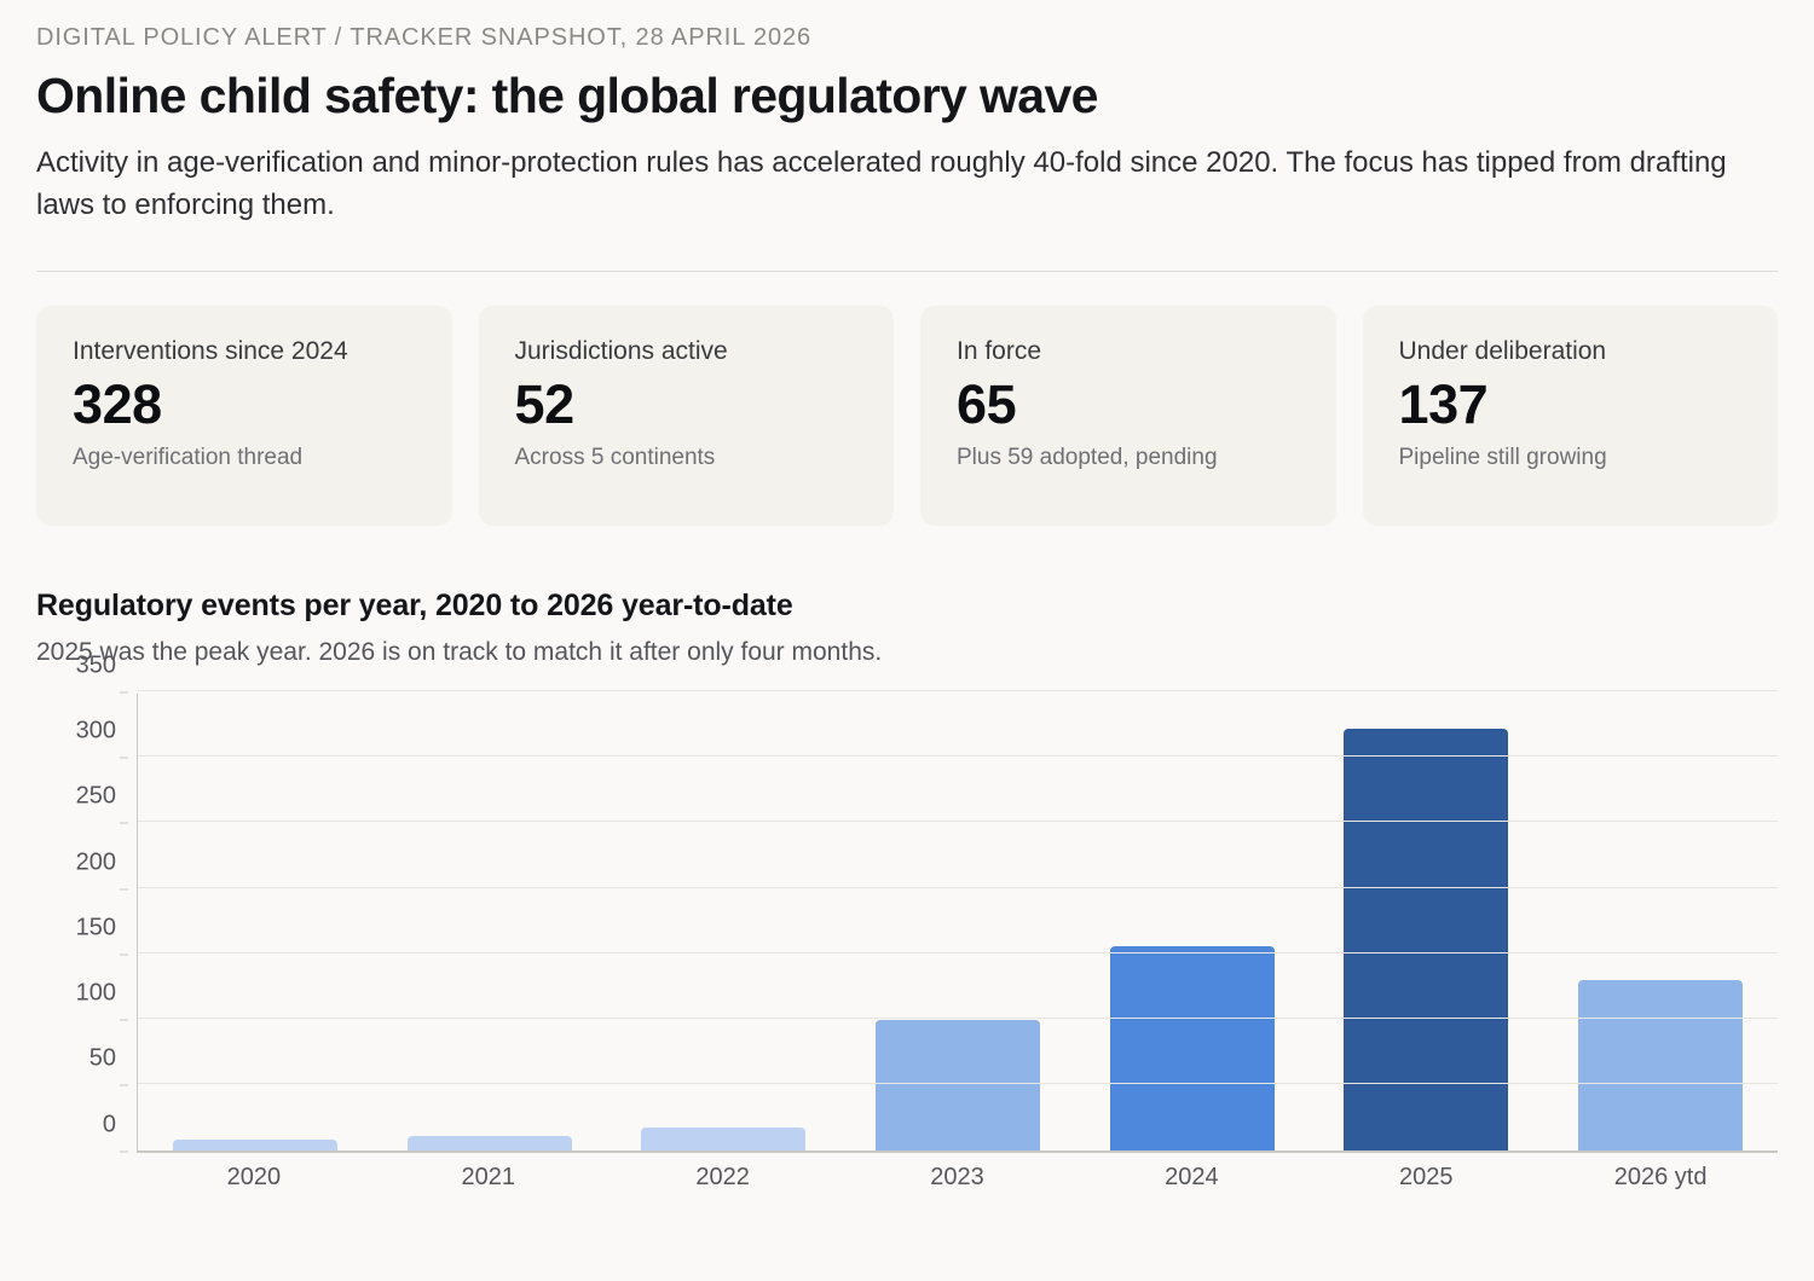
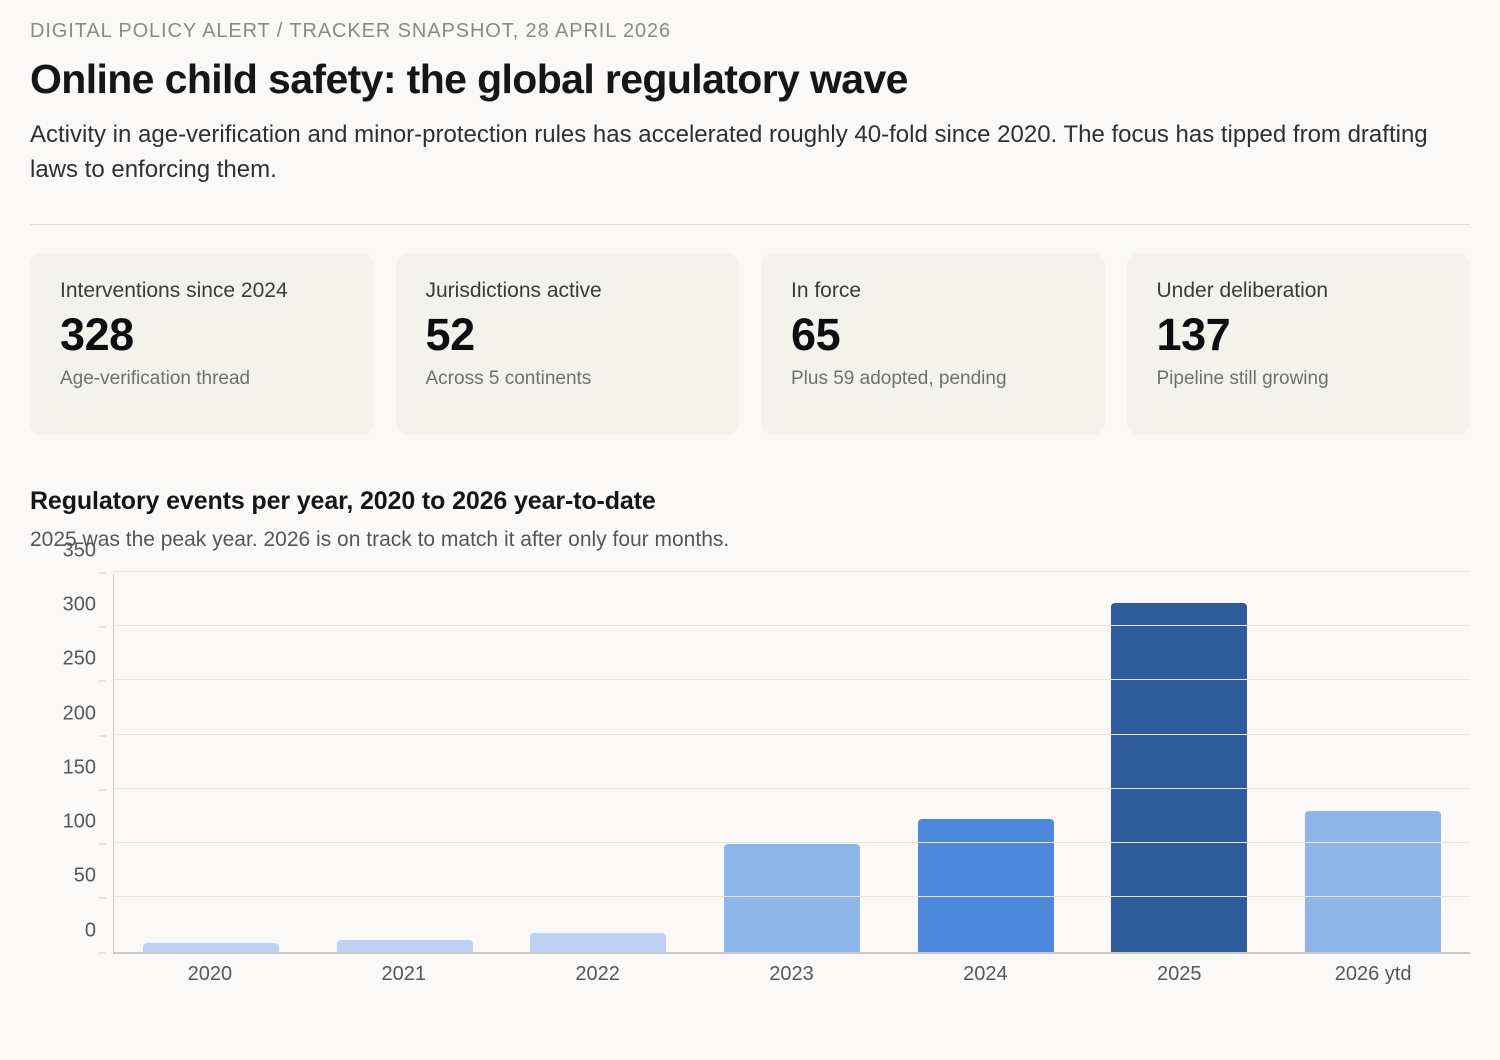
2024: 155 -> 122
